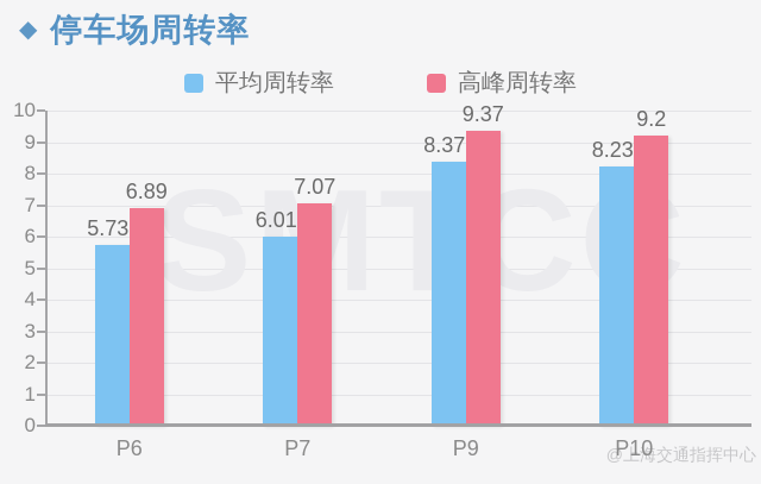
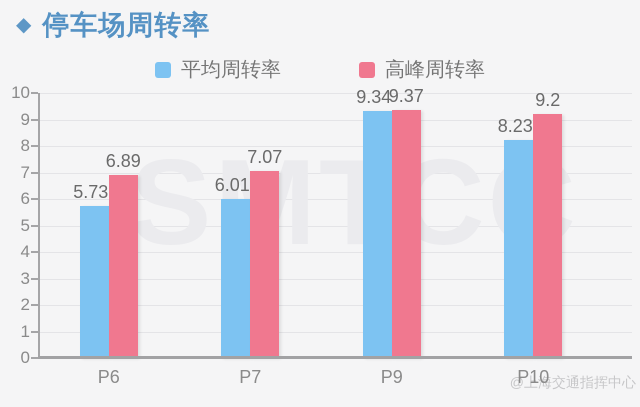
平均周转率/P9: 8.37 -> 9.34
